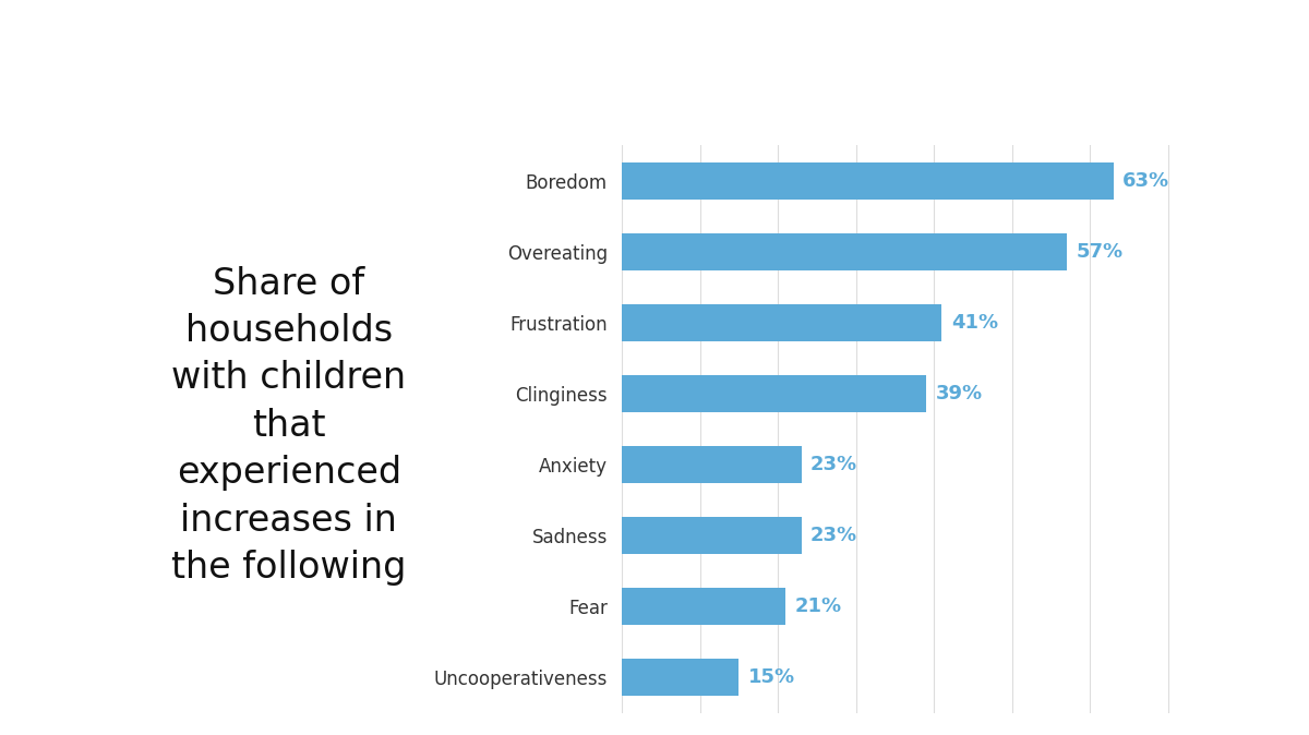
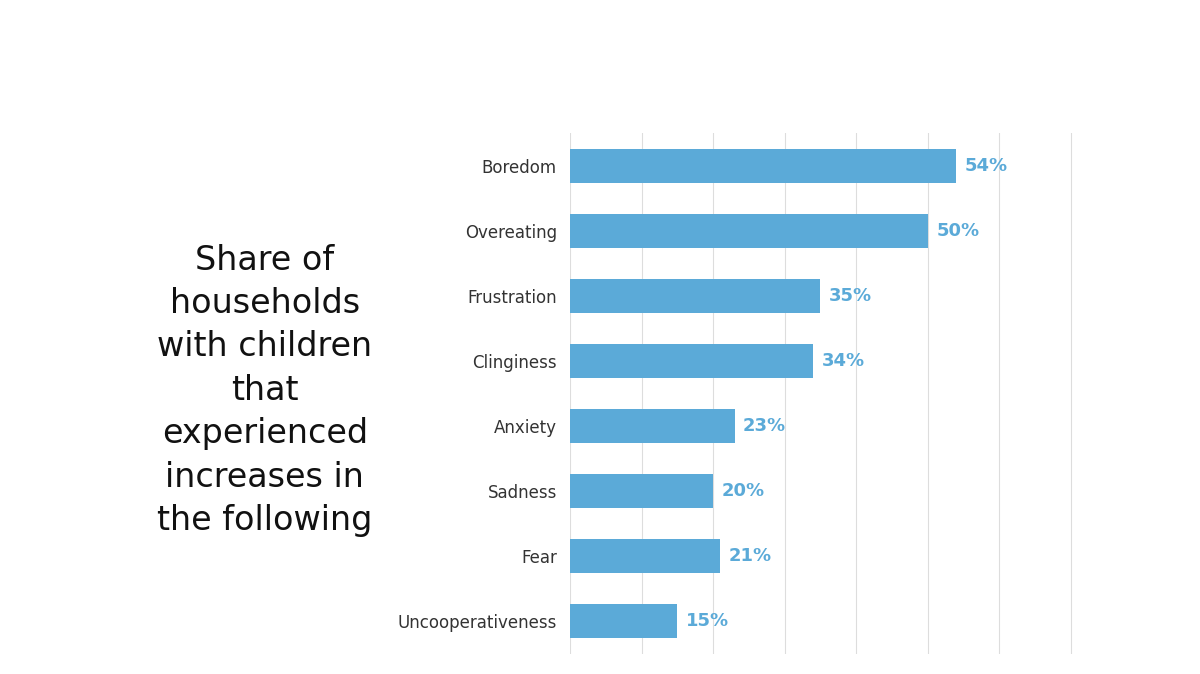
Boredom: 63% -> 54%
Overeating: 57% -> 50%
Frustration: 41% -> 35%
Clinginess: 39% -> 34%
Sadness: 23% -> 20%
